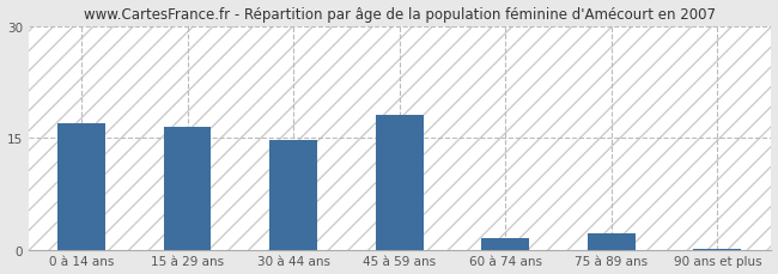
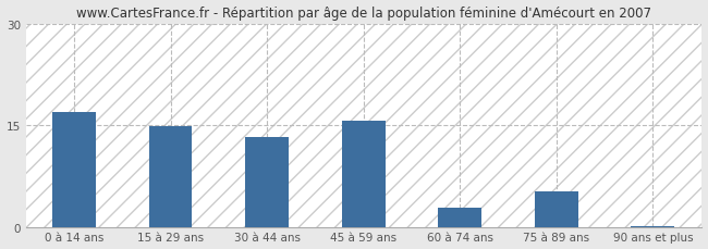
15 à 29 ans: 16.5 -> 14.8
30 à 44 ans: 14.7 -> 13.2
45 à 59 ans: 18.0 -> 15.6
60 à 74 ans: 1.5 -> 2.8
75 à 89 ans: 2.1 -> 5.2
